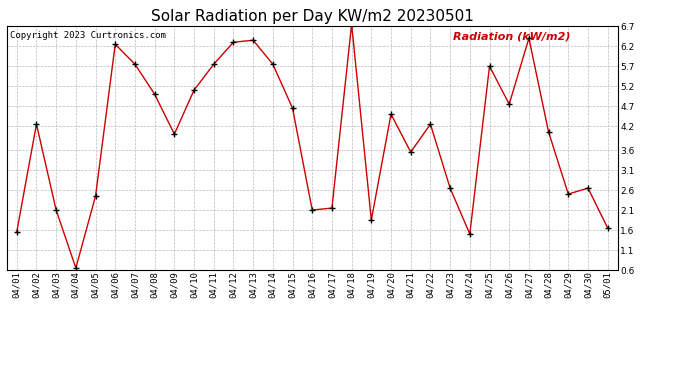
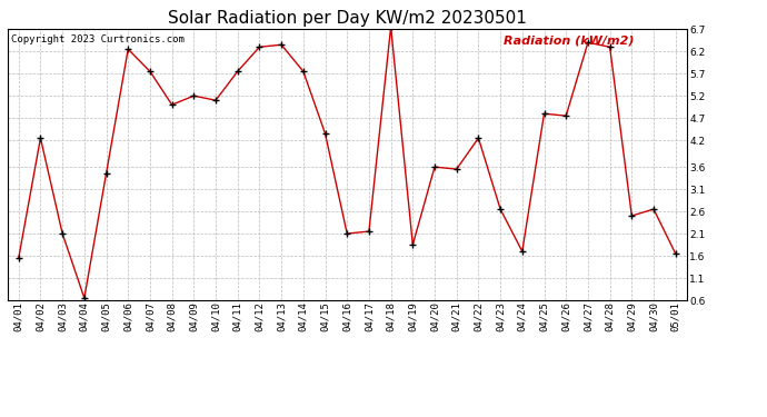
04/05: 2.45 -> 3.45
04/09: 4.00 -> 5.20
04/15: 4.65 -> 4.35
04/20: 4.50 -> 3.60
04/24: 1.50 -> 1.70
04/25: 5.70 -> 4.80
04/28: 4.05 -> 6.30
